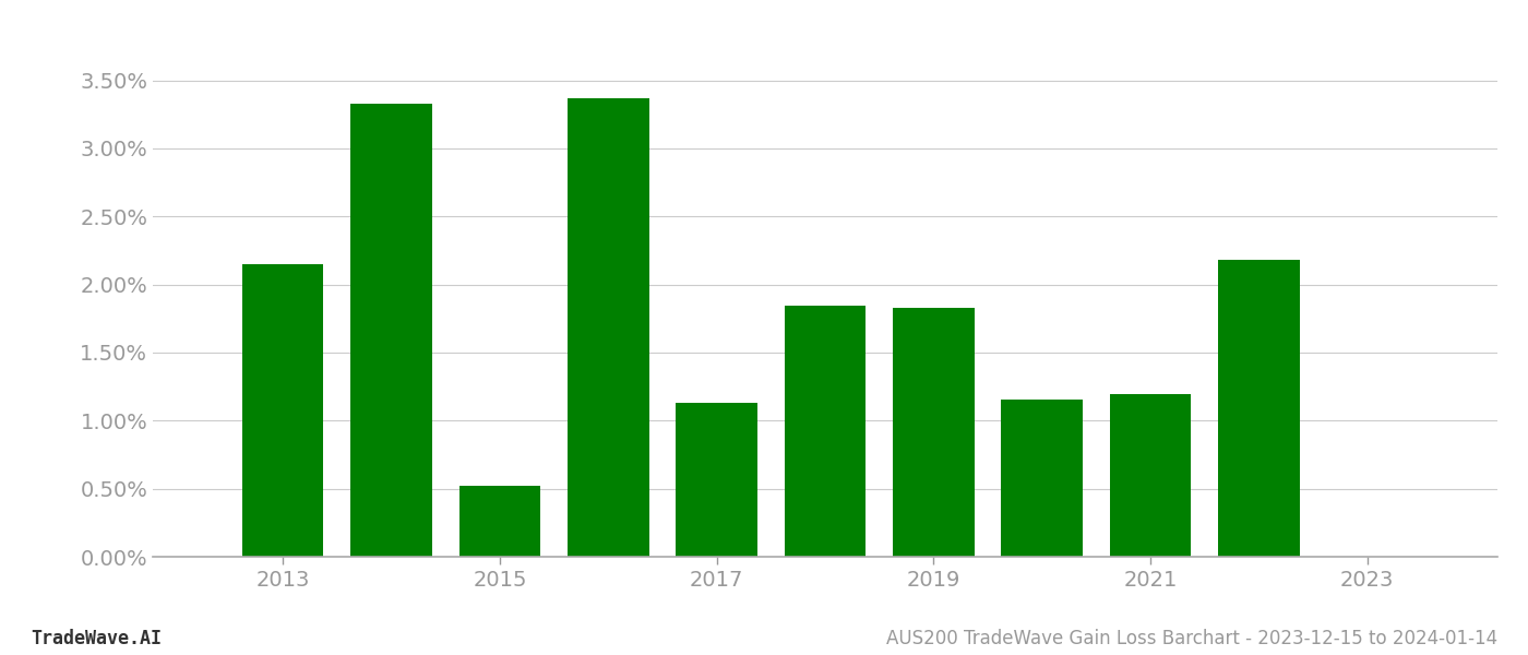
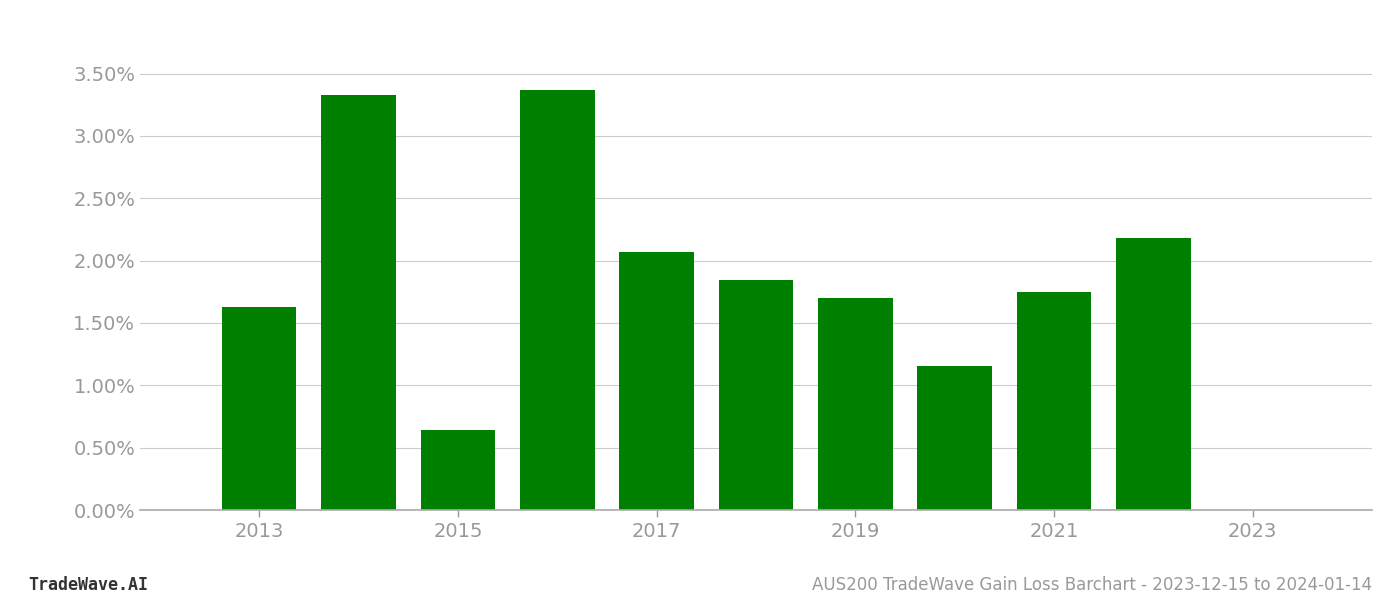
2013: 2.15% -> 1.63%
2015: 0.52% -> 0.64%
2017: 1.13% -> 2.07%
2019: 1.83% -> 1.70%
2021: 1.20% -> 1.75%
